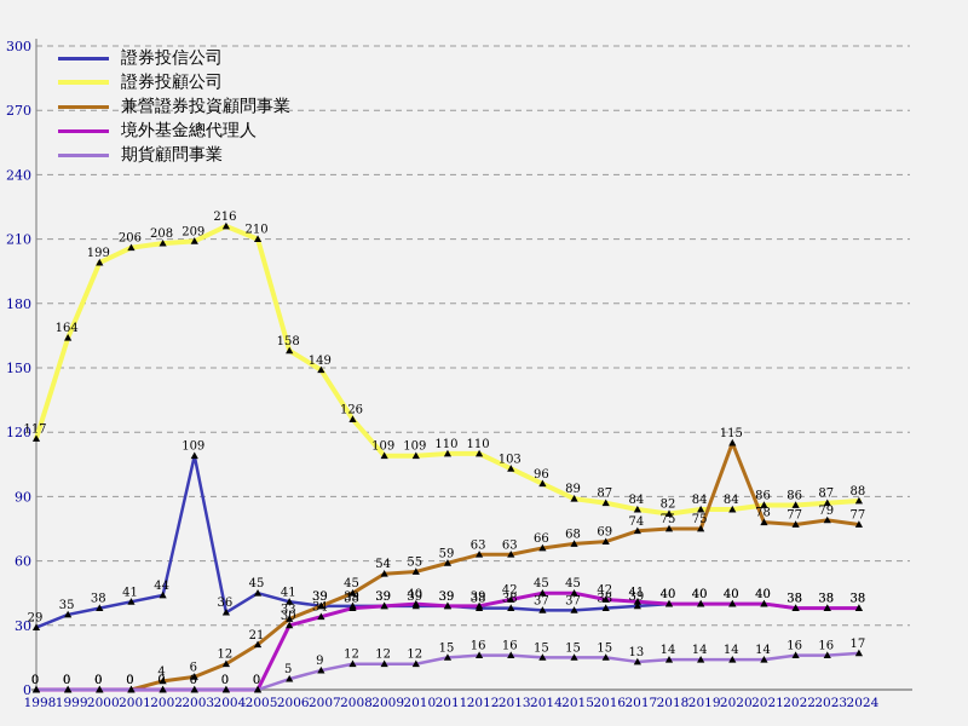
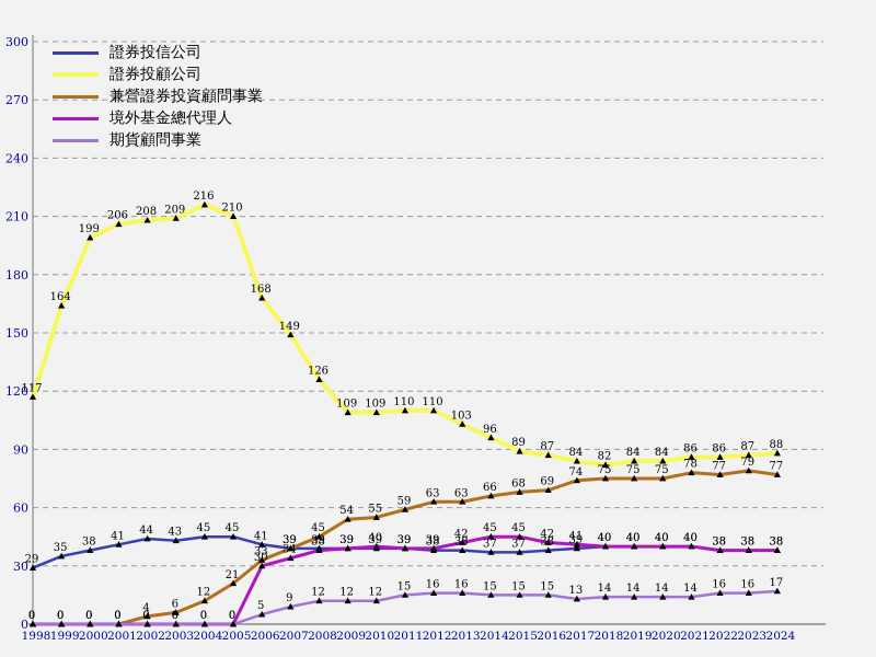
證券投信公司/2003: 109 -> 43
證券投信公司/2004: 36 -> 45
證券投顧公司/2006: 158 -> 168
兼營證券投資顧問事業/2020: 115 -> 75
